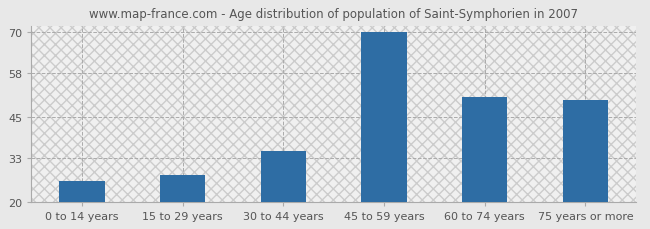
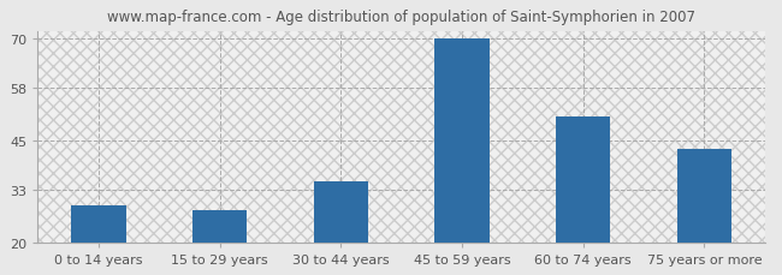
0 to 14 years: 26 -> 29
75 years or more: 50 -> 43
